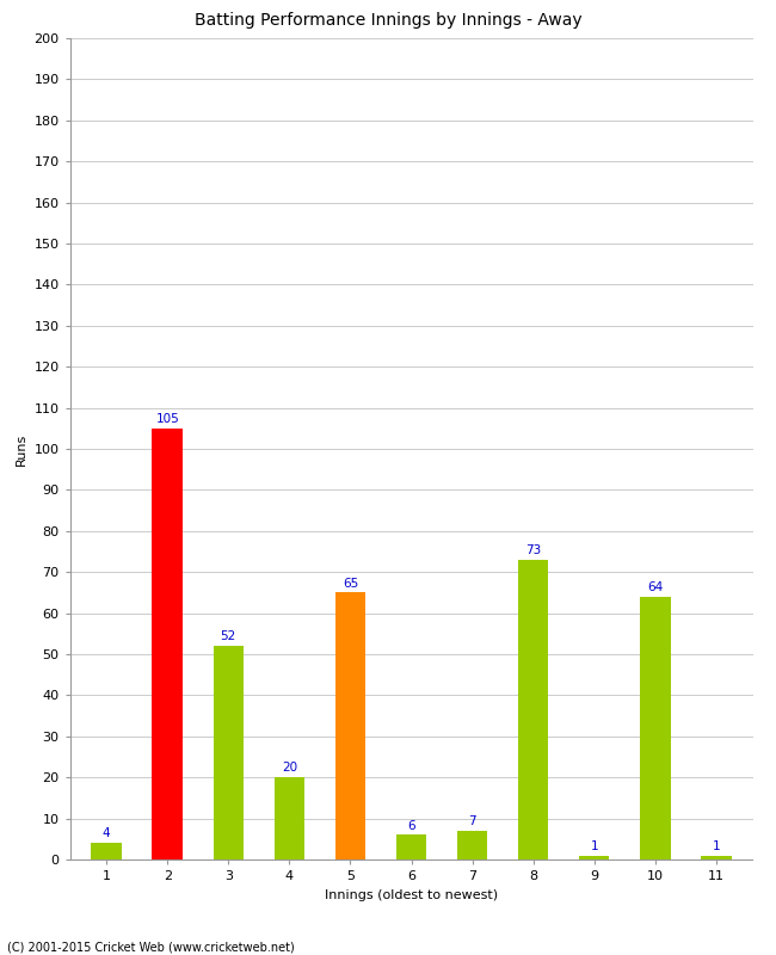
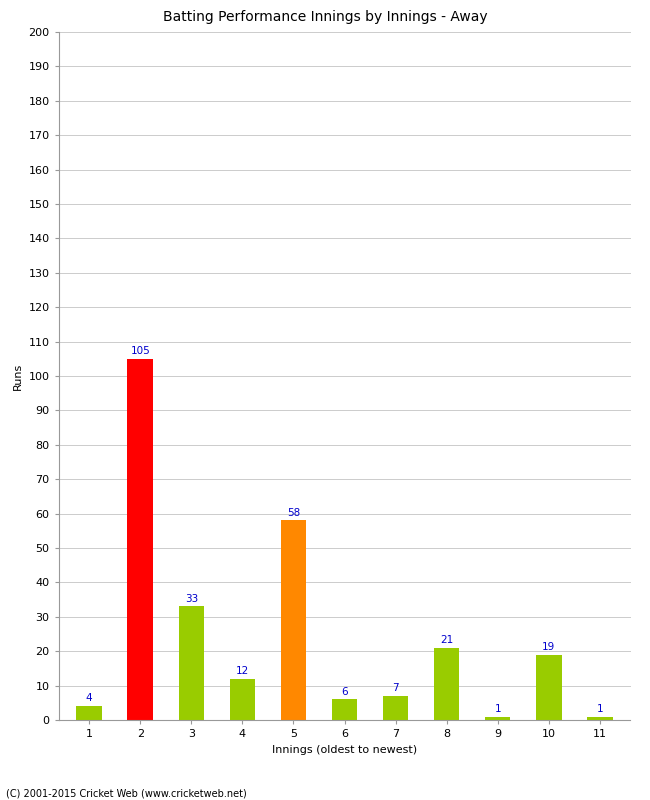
3: 52 -> 33
4: 20 -> 12
5: 65 -> 58
8: 73 -> 21
10: 64 -> 19
